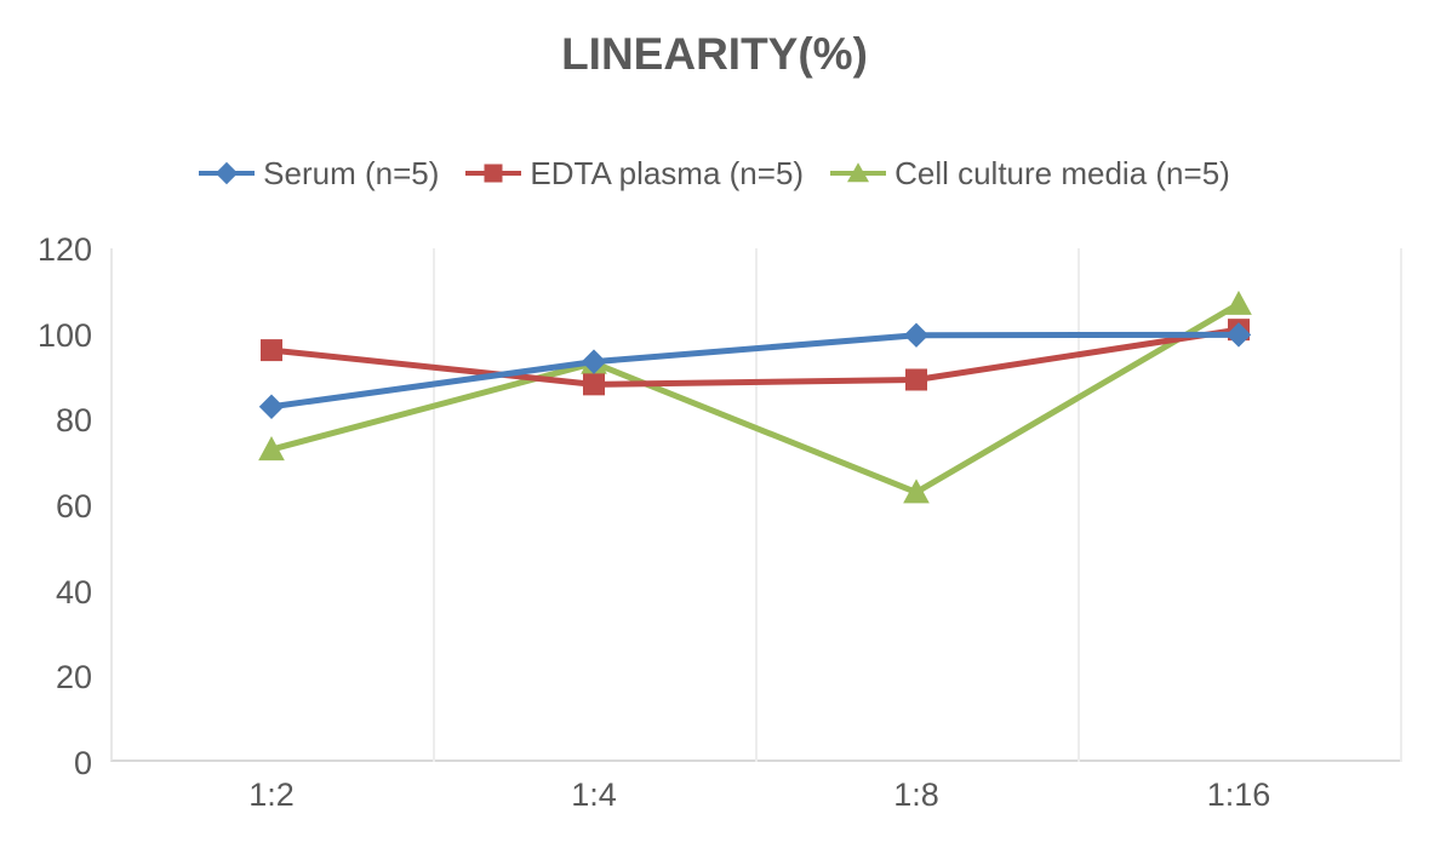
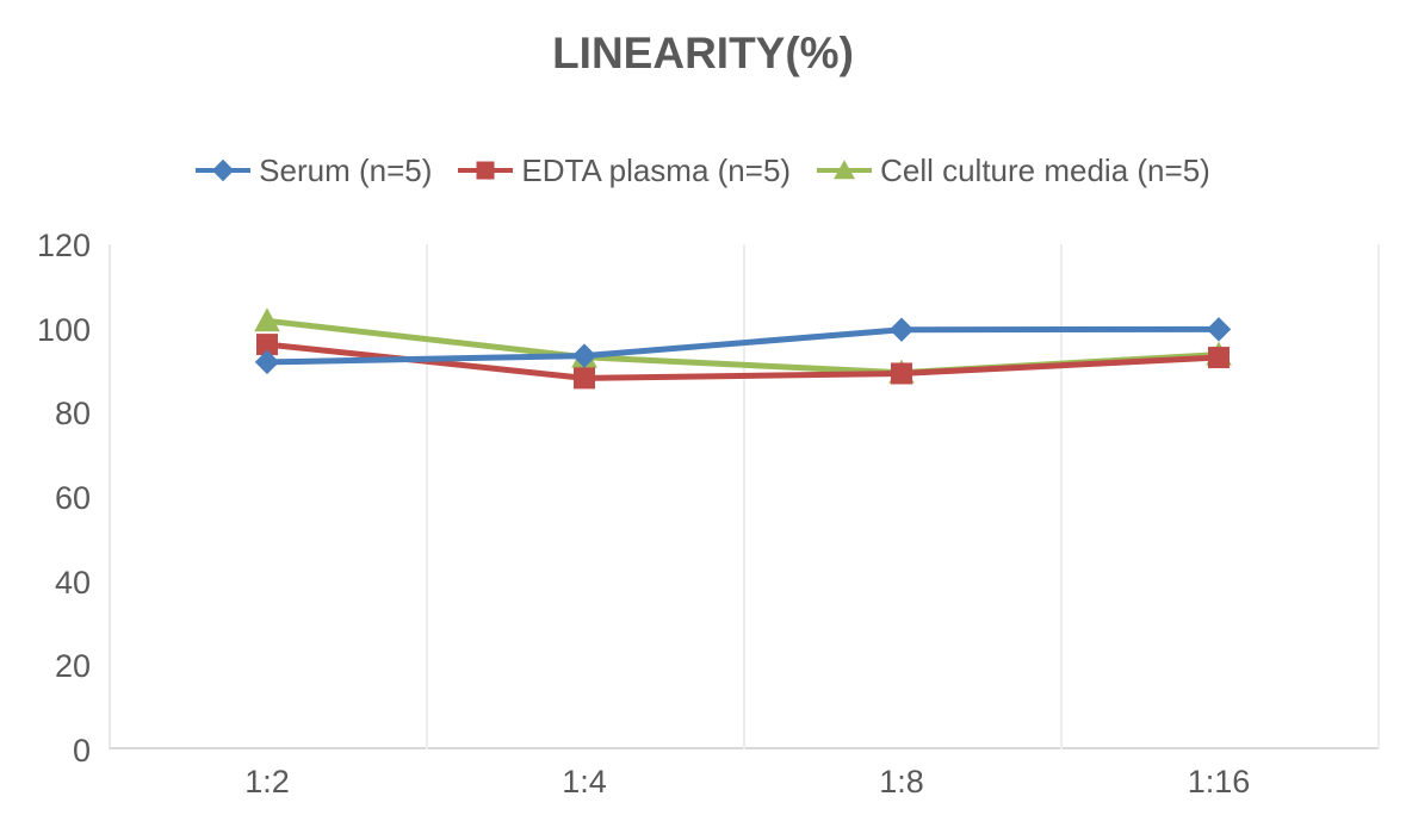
Serum (n=5)/1:2: 83 -> 92
Cell culture media (n=5)/1:2: 73 -> 102
Cell culture media (n=5)/1:8: 63 -> 90
EDTA plasma (n=5)/1:16: 101 -> 93
Cell culture media (n=5)/1:16: 107 -> 94
